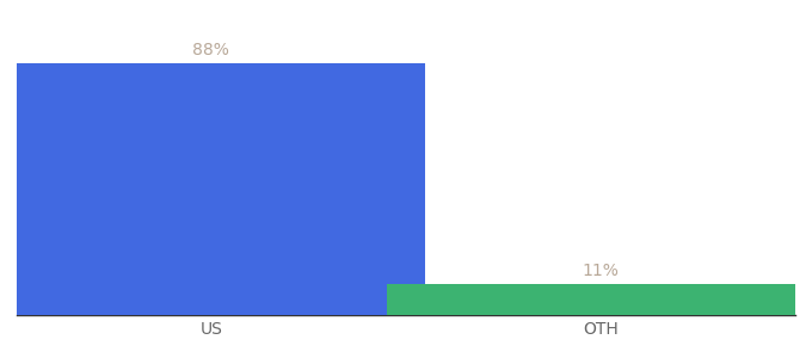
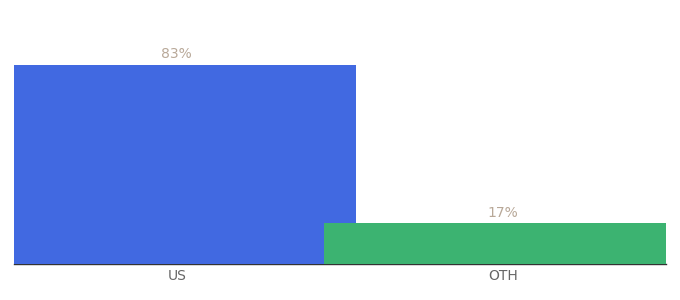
US: 88% -> 83%
OTH: 11% -> 17%
